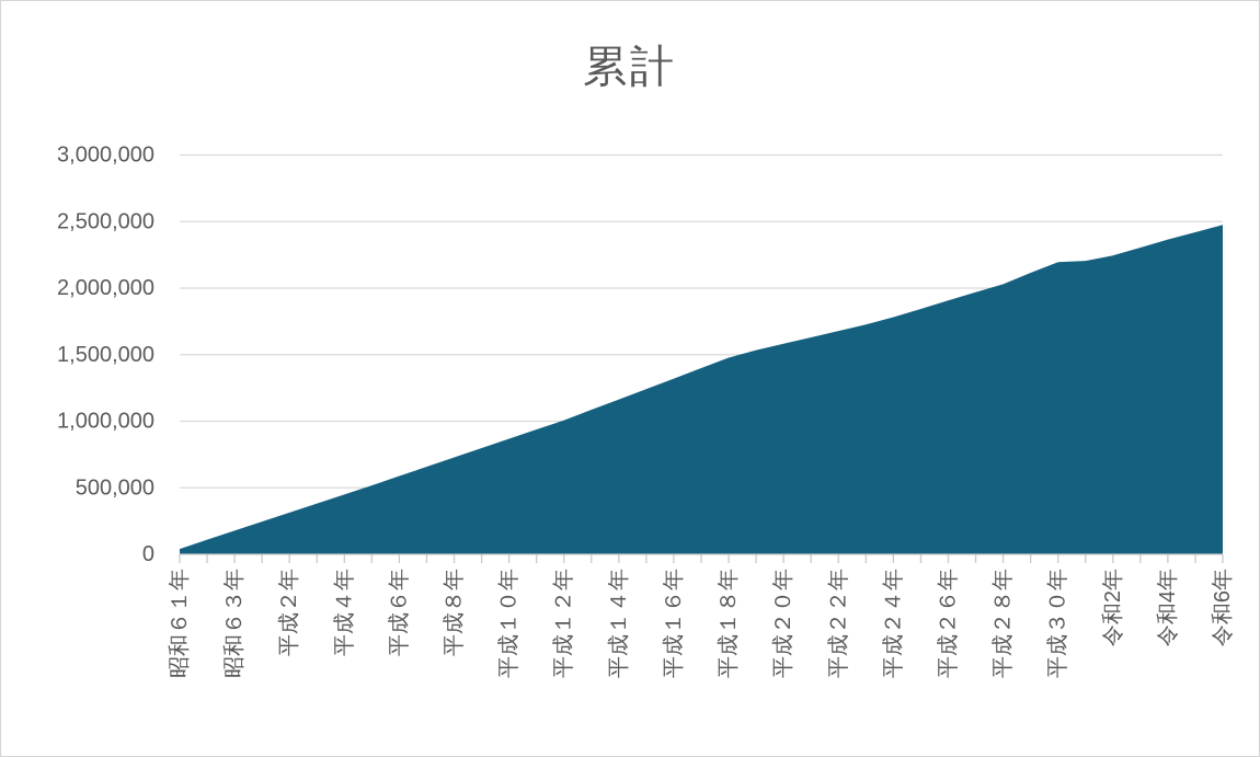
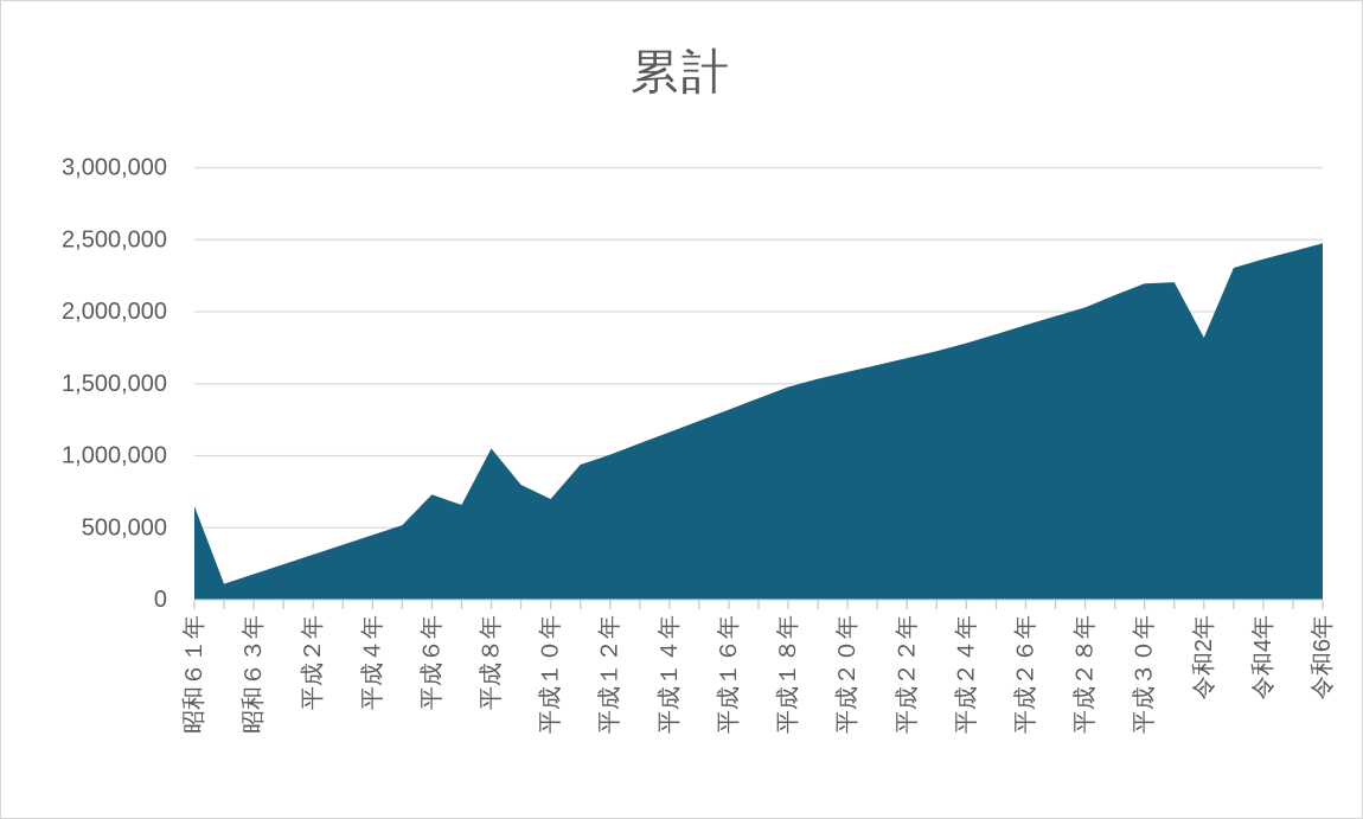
昭和６１年: 40000 -> 650000
平成６年: 590000 -> 730000
平成８年: 730000 -> 1050000
平成１０年: 870000 -> 700000
令和2年: 2240000 -> 1820000
